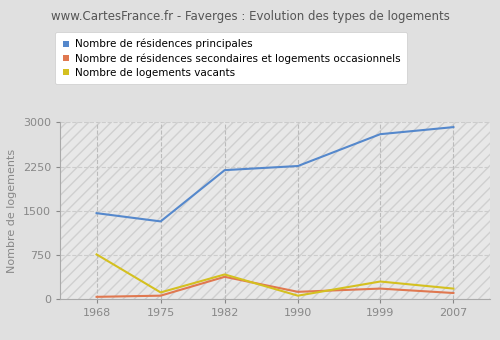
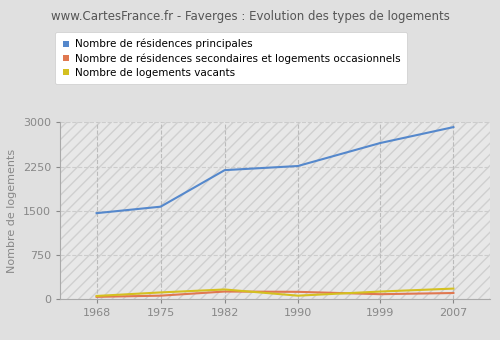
Nombre de logements vacants/1968: 760 -> 60
Nombre de résidences principales/1975: 1320 -> 1570
Nombre de résidences secondaires et logements occasionnels/1982: 380 -> 130
Nombre de logements vacants/1982: 420 -> 160
Nombre de résidences principales/1999: 2800 -> 2650
Nombre de résidences secondaires et logements occasionnels/1999: 180 -> 80
Nombre de logements vacants/1999: 300 -> 130
